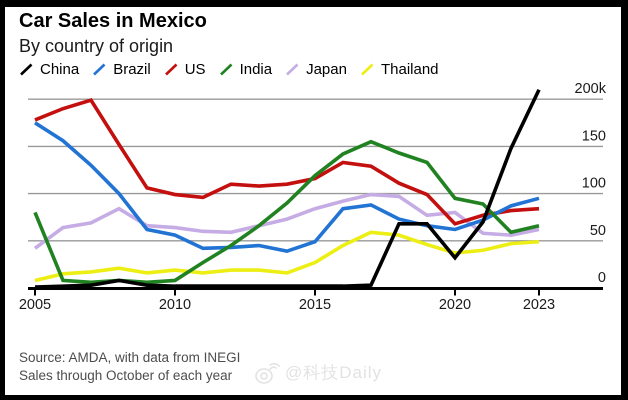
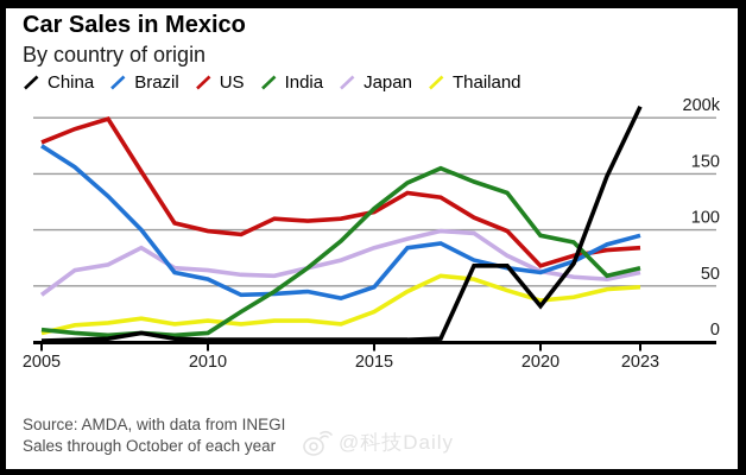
India/2005: 80k -> 10k
Japan/2020: 80k -> 60k
